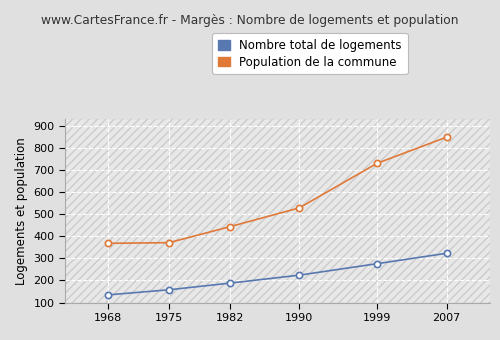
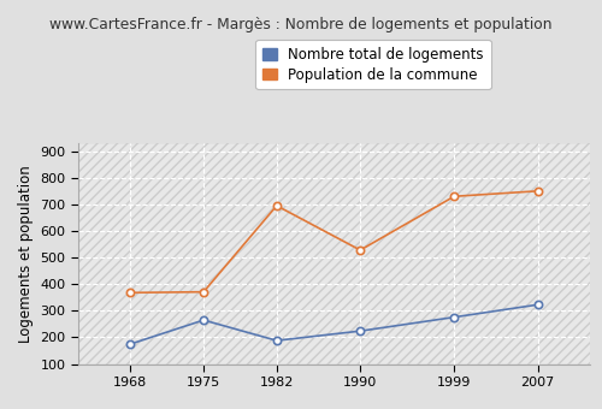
Nombre total de logements/1968: 135 -> 175
Nombre total de logements/1975: 158 -> 265
Population de la commune/1982: 443 -> 695
Population de la commune/2007: 848 -> 750
